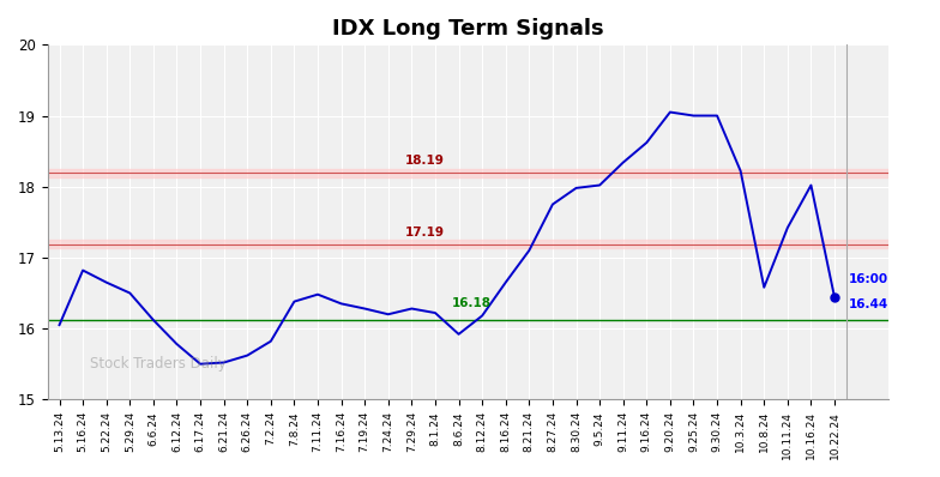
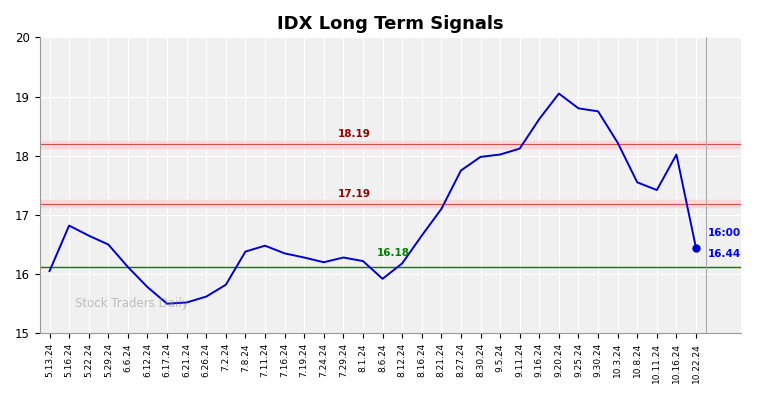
9.11.24: 18.34 -> 18.12
9.25.24: 19.00 -> 18.80
9.30.24: 19.00 -> 18.75
10.8.24: 16.58 -> 17.55
